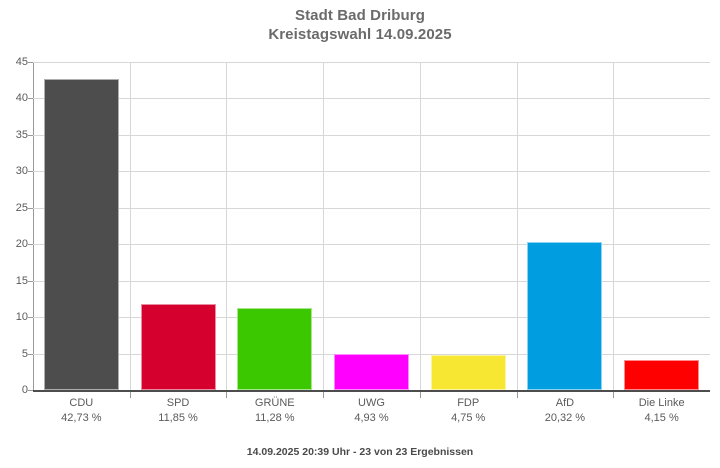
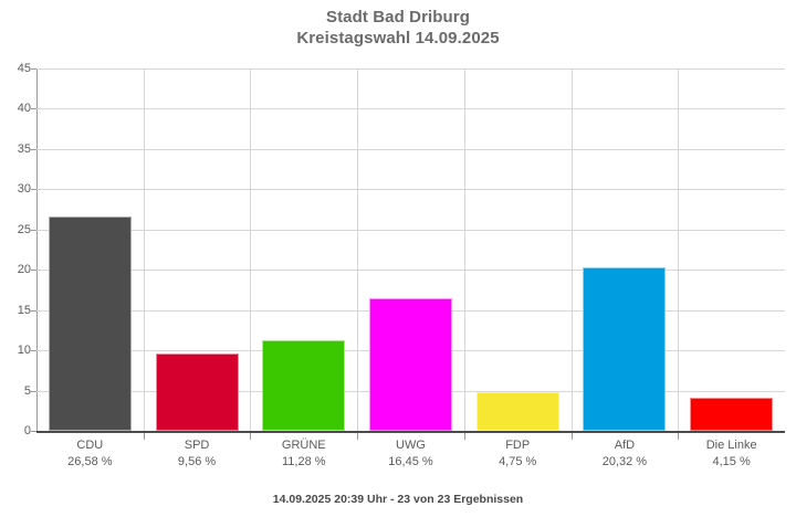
CDU: 42,73 -> 26,58
SPD: 11,85 -> 9,56
UWG: 4,93 -> 16,45
